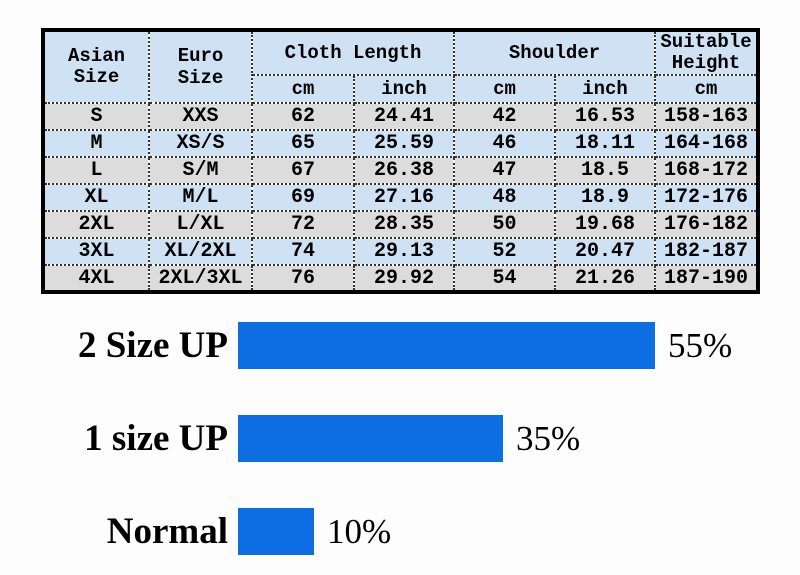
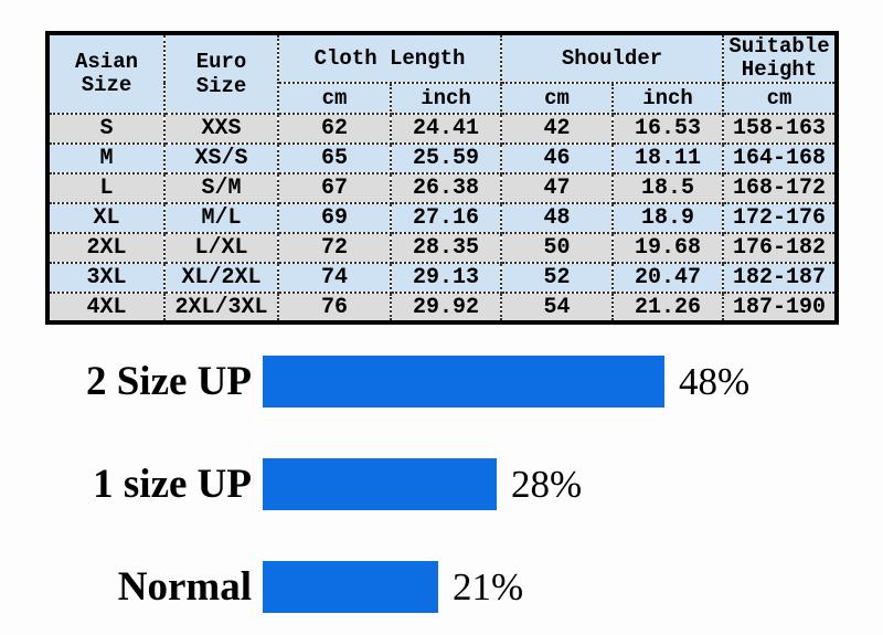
2 Size UP: 55% -> 48%
1 size UP: 35% -> 28%
Normal: 10% -> 21%
